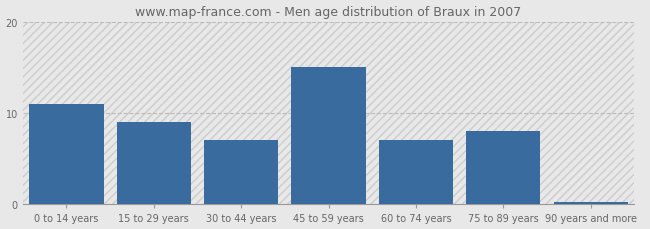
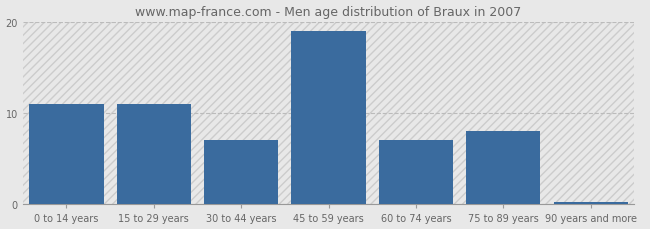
15 to 29 years: 9.0 -> 11.0
45 to 59 years: 15.0 -> 19.0
